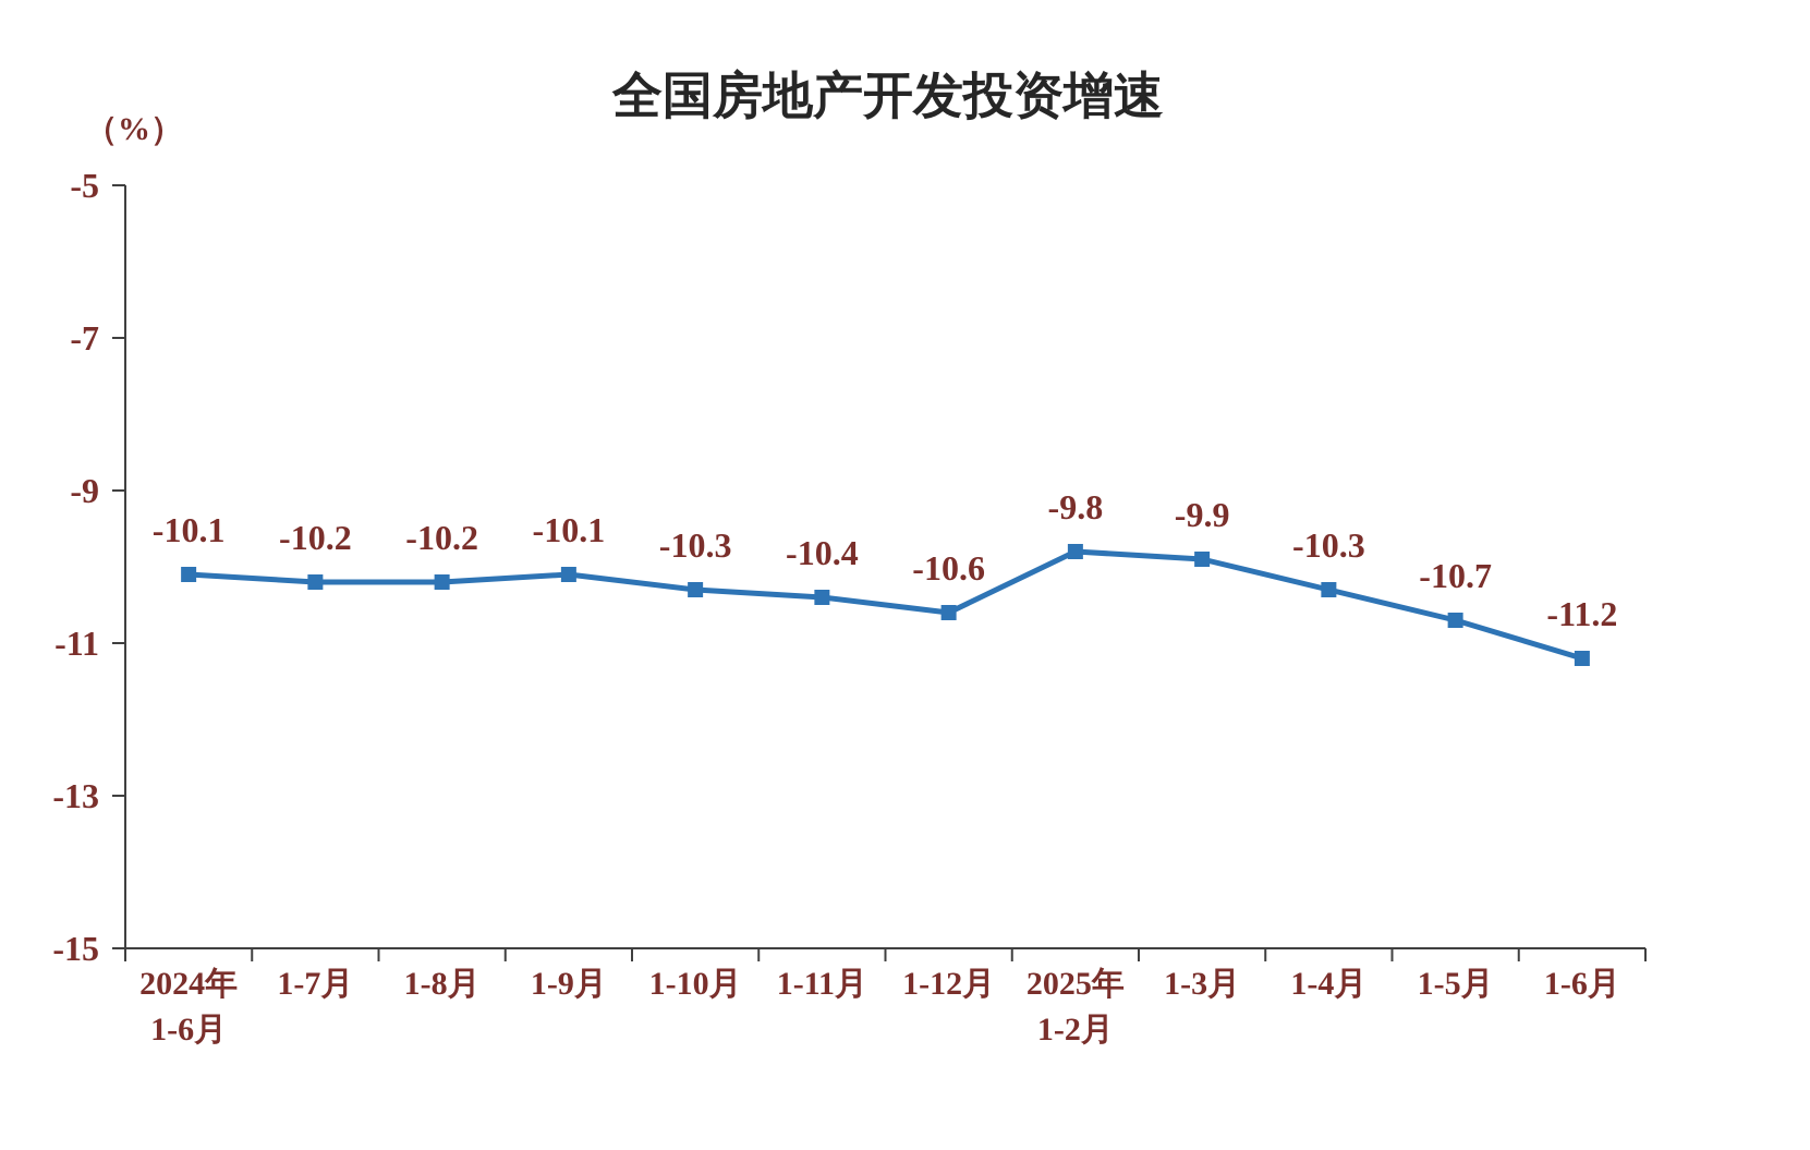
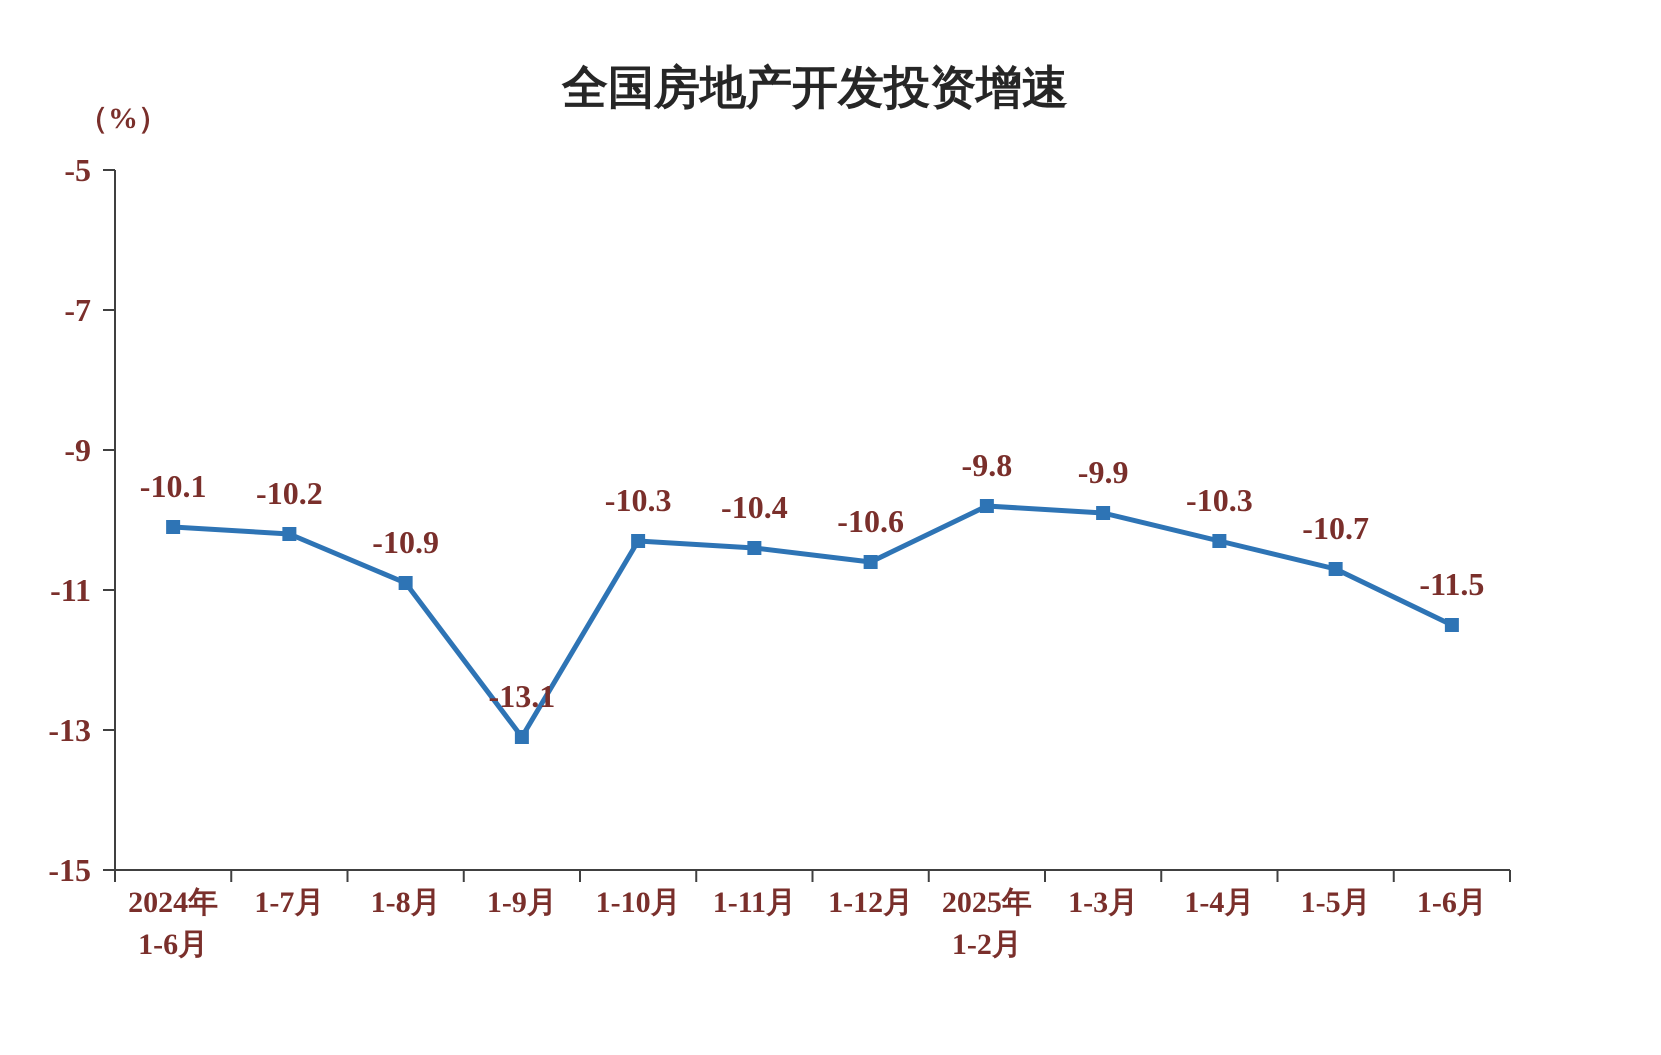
1-8月: -10.2 -> -10.9
1-9月: -10.1 -> -13.1
1-6月: -11.2 -> -11.5
